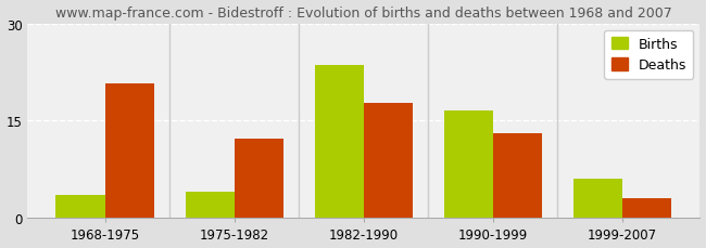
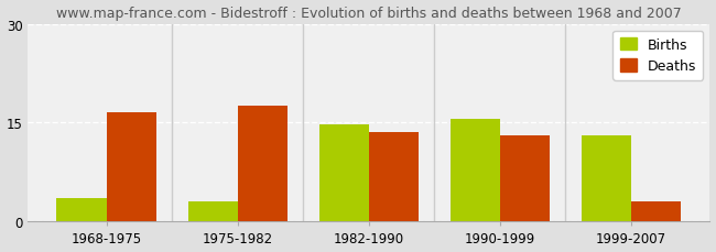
Deaths/1968-1975: 20.8 -> 16.5
Births/1975-1982: 4.0 -> 3.0
Deaths/1975-1982: 12.2 -> 17.5
Births/1982-1990: 23.6 -> 14.7
Deaths/1982-1990: 17.8 -> 13.5
Births/1990-1999: 16.6 -> 15.5
Births/1999-2007: 6.0 -> 13.0
